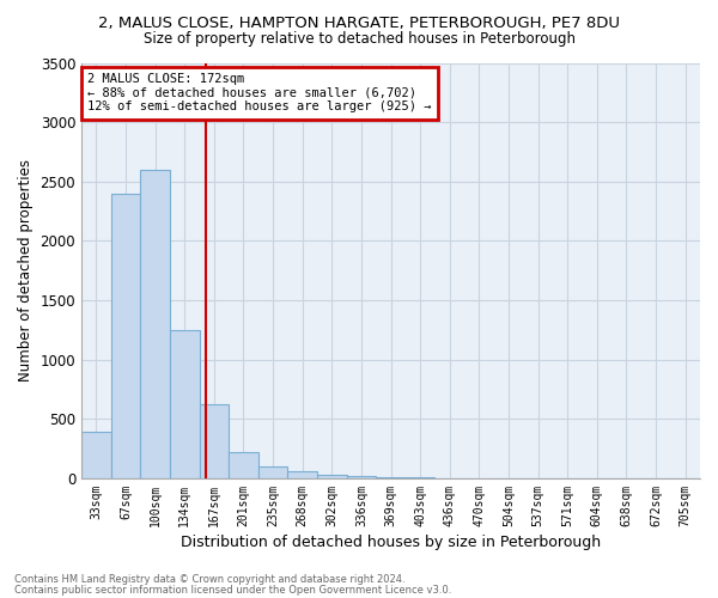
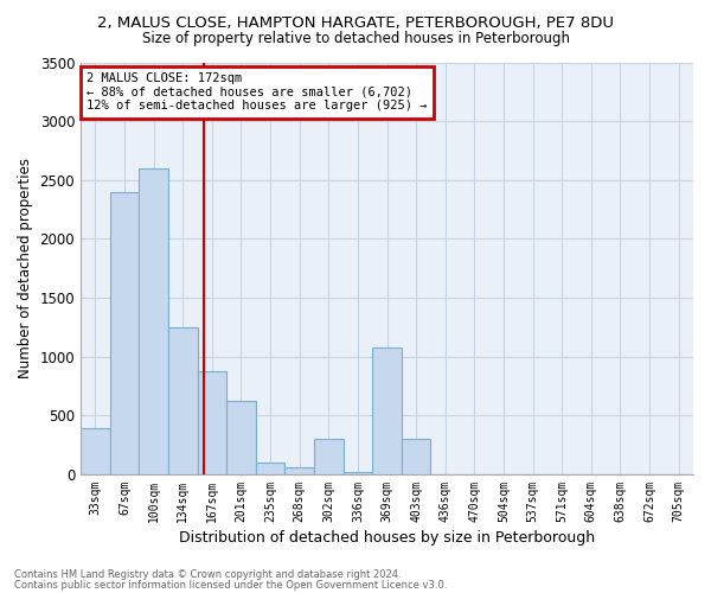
167sqm: 620 -> 880
201sqm: 220 -> 620
302sqm: 30 -> 300
369sqm: 10 -> 1080
403sqm: 10 -> 300
